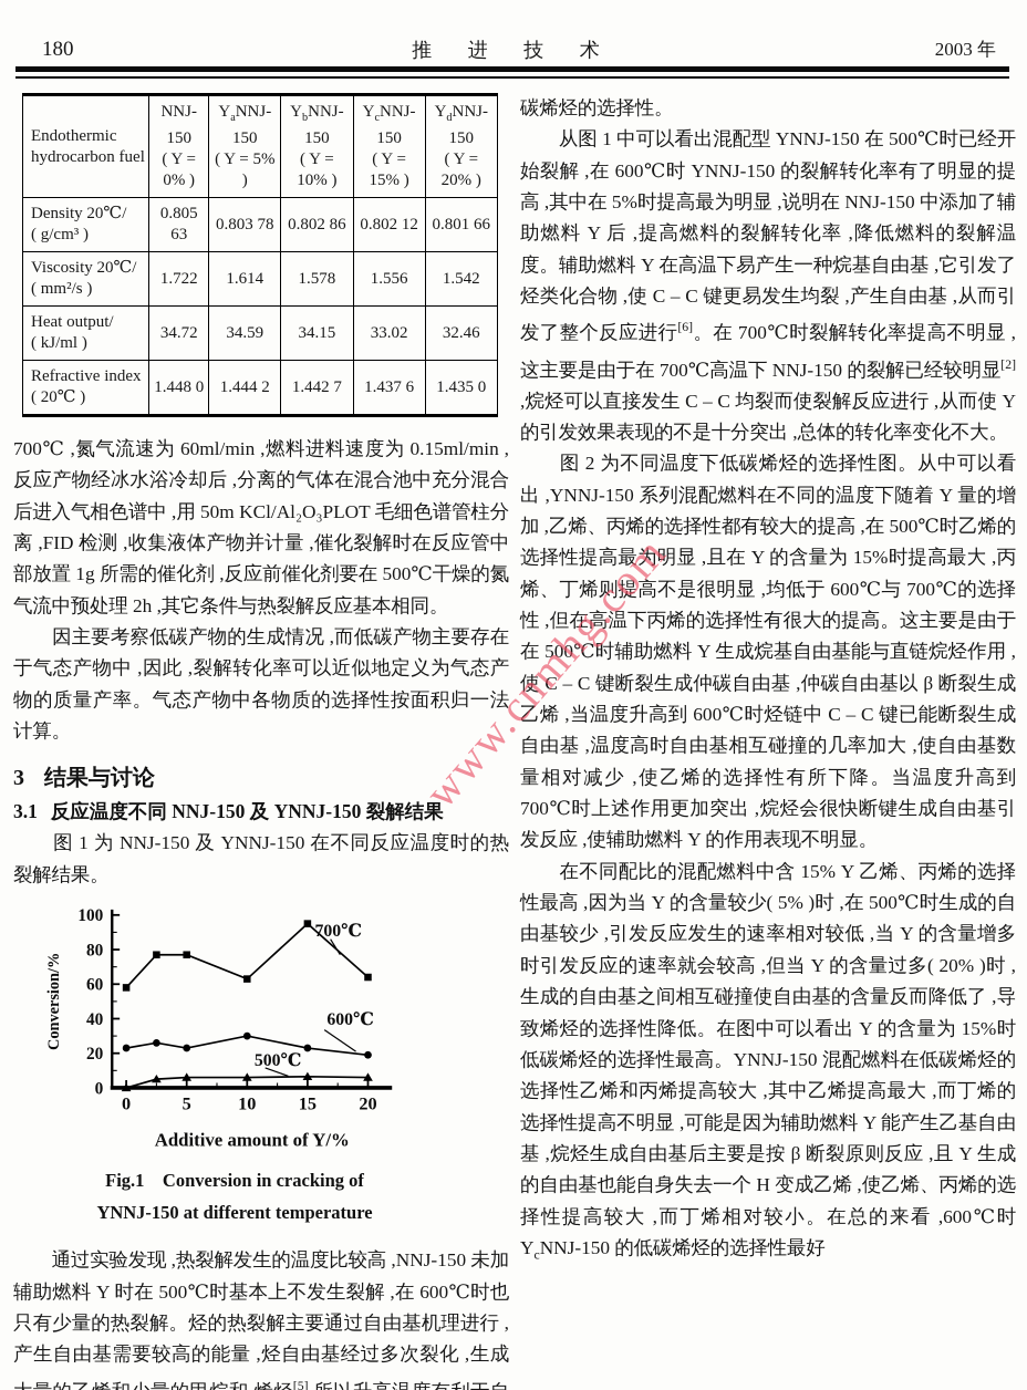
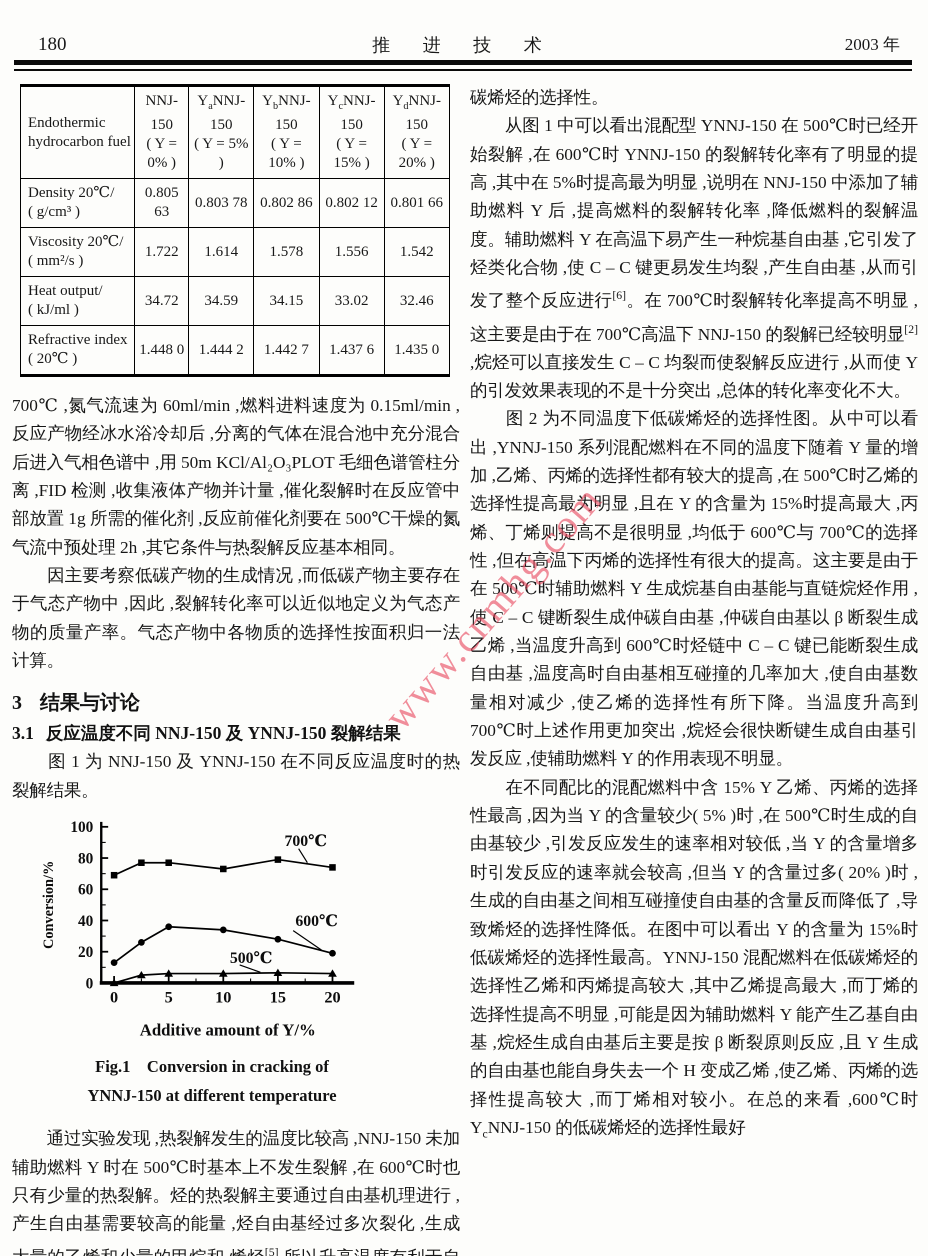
700℃/0: 58 -> 69
600℃/0: 23 -> 13
600℃/5: 23 -> 36
700℃/10: 63 -> 73
600℃/10: 30 -> 34
700℃/15: 95 -> 79
600℃/15: 23 -> 28
700℃/20: 64 -> 74
